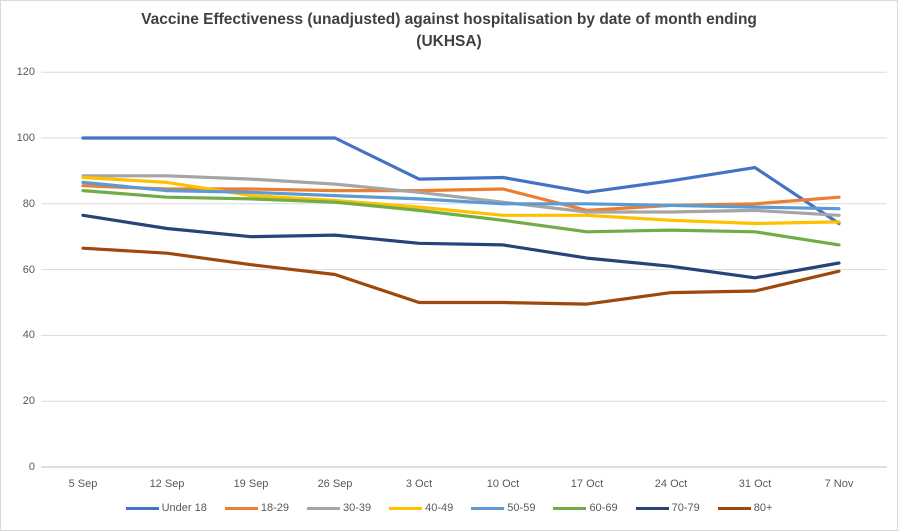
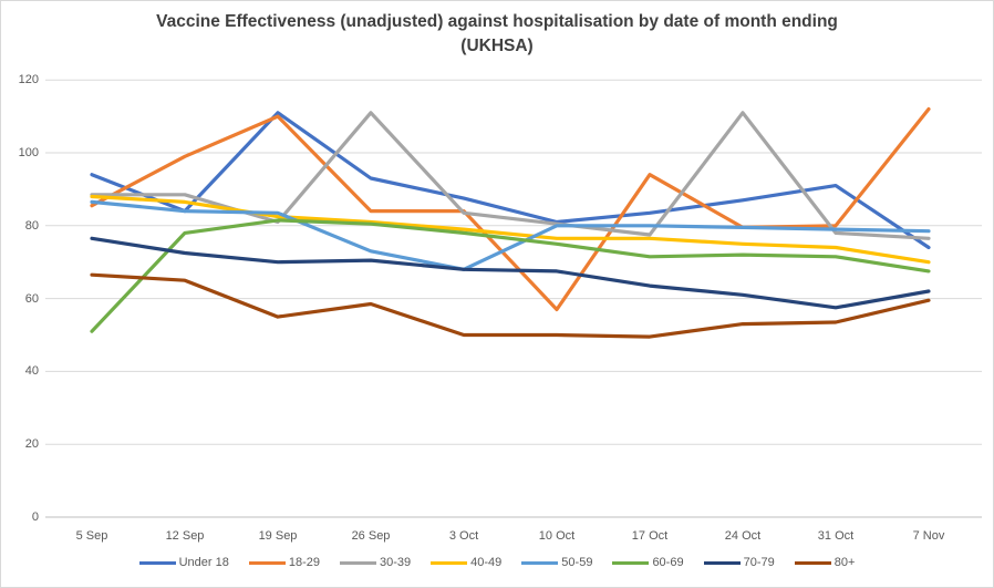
Under 18/5 Sep: 100 -> 94
60-69/5 Sep: 84 -> 51
Under 18/12 Sep: 100 -> 84
18-29/12 Sep: 84 -> 99
60-69/12 Sep: 82 -> 78
Under 18/19 Sep: 100 -> 111
18-29/19 Sep: 84 -> 110
30-39/19 Sep: 88 -> 81
80+/19 Sep: 62 -> 55
Under 18/26 Sep: 100 -> 93
30-39/26 Sep: 86 -> 111
50-59/26 Sep: 82 -> 73
50-59/3 Oct: 82 -> 68
Under 18/10 Oct: 88 -> 81
18-29/10 Oct: 84 -> 57
18-29/17 Oct: 78 -> 94
30-39/24 Oct: 78 -> 111
18-29/7 Nov: 82 -> 112
40-49/7 Nov: 74 -> 70
